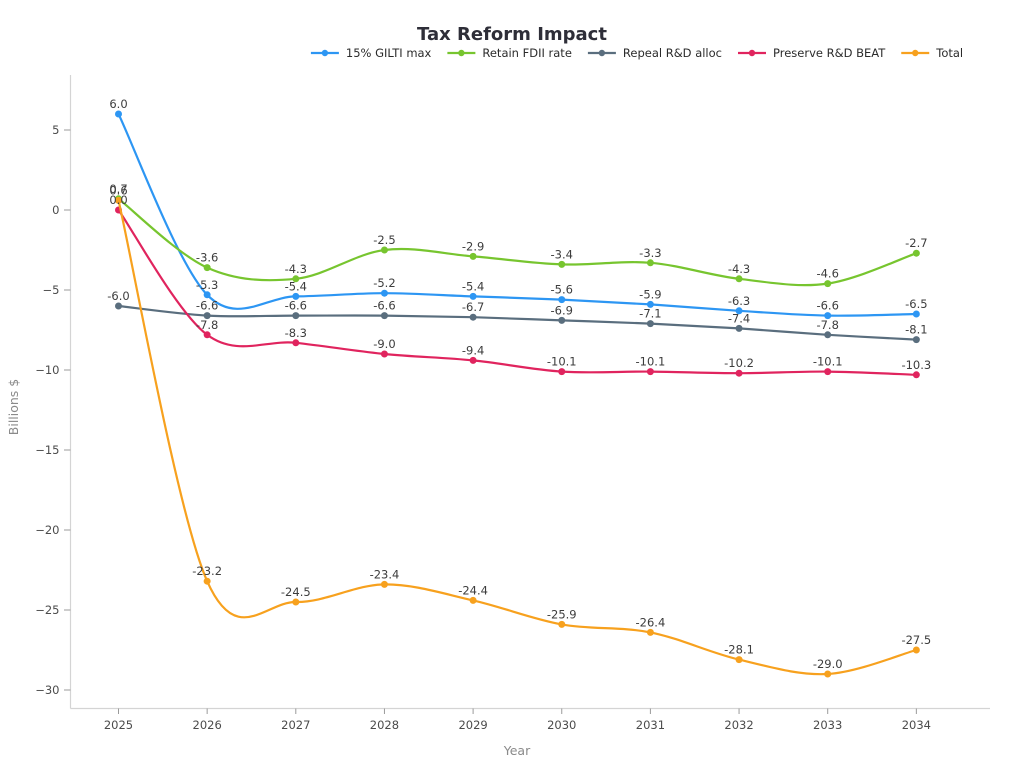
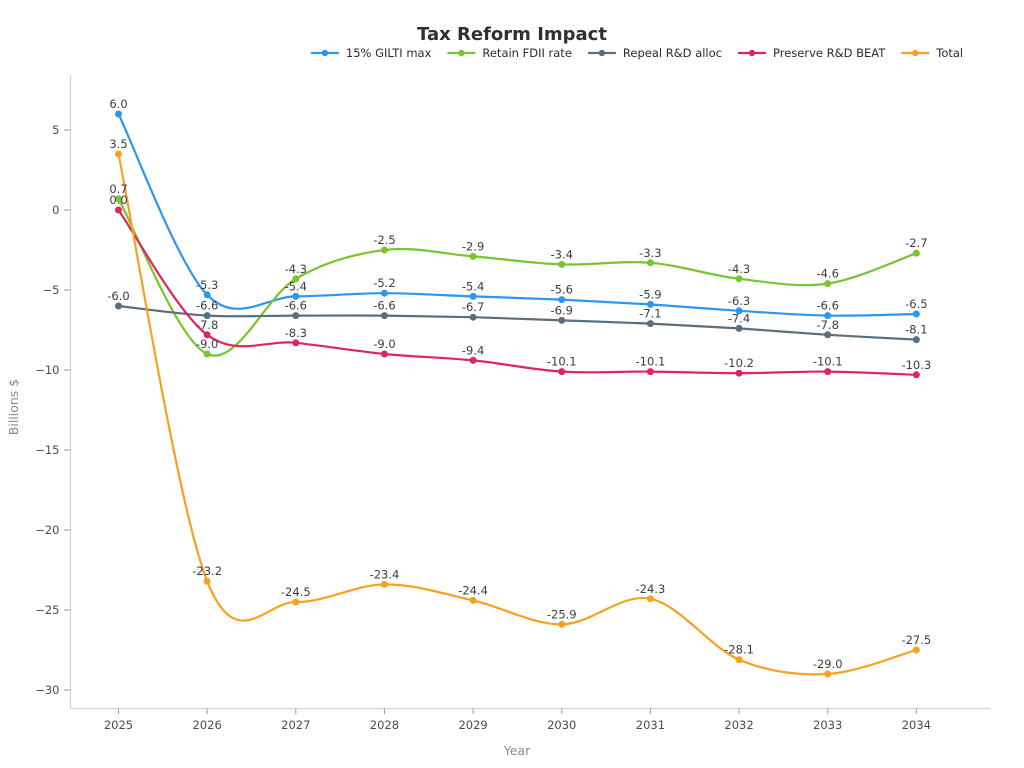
Total/2025: 0.6 -> 3.5
Retain FDII rate/2026: -3.6 -> -9.0
Total/2031: -26.4 -> -24.3
